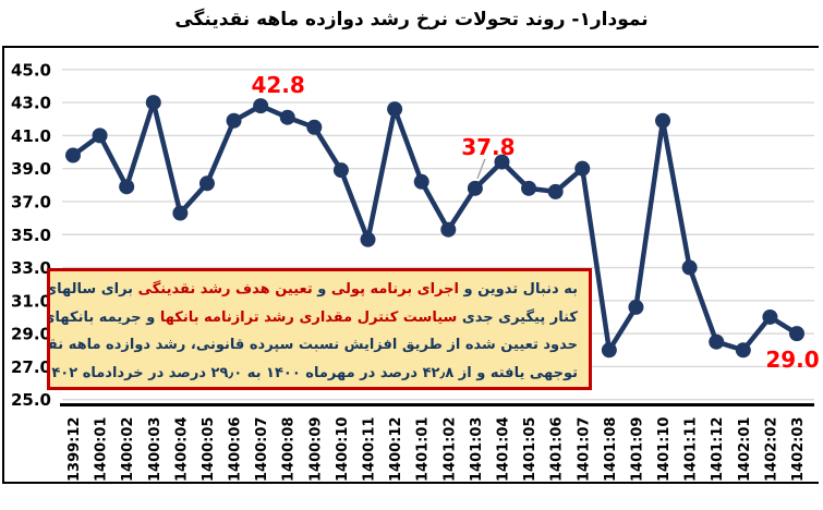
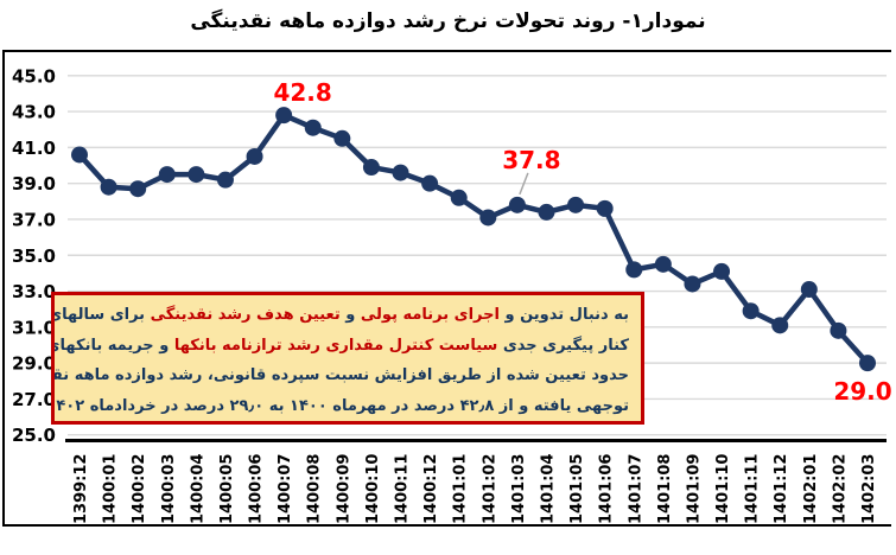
1399:12: 39.8 -> 40.6
1400:01: 41.0 -> 38.8
1400:02: 37.9 -> 38.7
1400:03: 43.0 -> 39.5
1400:04: 36.3 -> 39.5
1400:05: 38.1 -> 39.2
1400:06: 41.9 -> 40.5
1400:10: 38.9 -> 39.9
1400:11: 34.7 -> 39.6
1400:12: 42.6 -> 39.0
1401:02: 35.3 -> 37.1
1401:04: 39.4 -> 37.4
1401:07: 39.0 -> 34.2
1401:08: 28.0 -> 34.5
1401:09: 30.6 -> 33.4
1401:10: 41.9 -> 34.1
1401:11: 33.0 -> 31.9
1401:12: 28.5 -> 31.1
1402:01: 28.0 -> 33.1
1402:02: 30.0 -> 30.8
